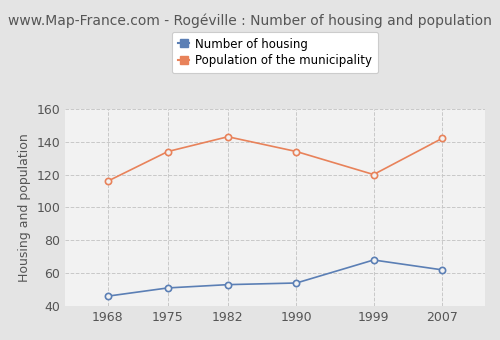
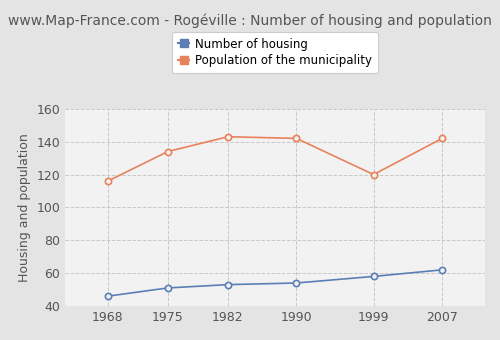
Population of the municipality/1990: 134 -> 142
Number of housing/1999: 68 -> 58
